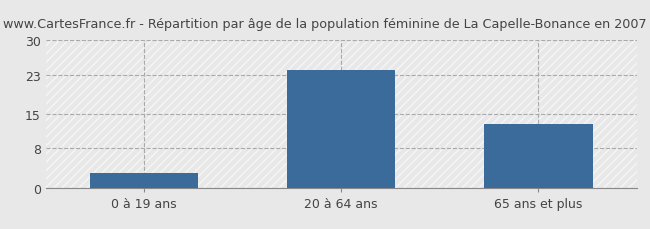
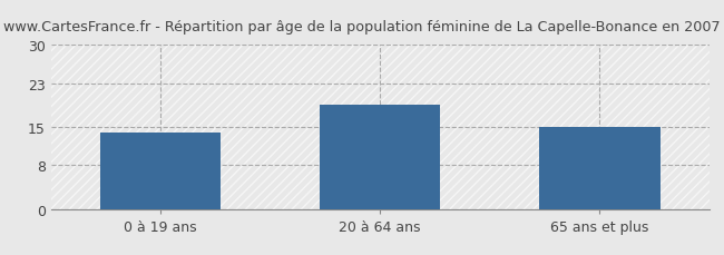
0 à 19 ans: 3 -> 14
20 à 64 ans: 24 -> 19
65 ans et plus: 13 -> 15
